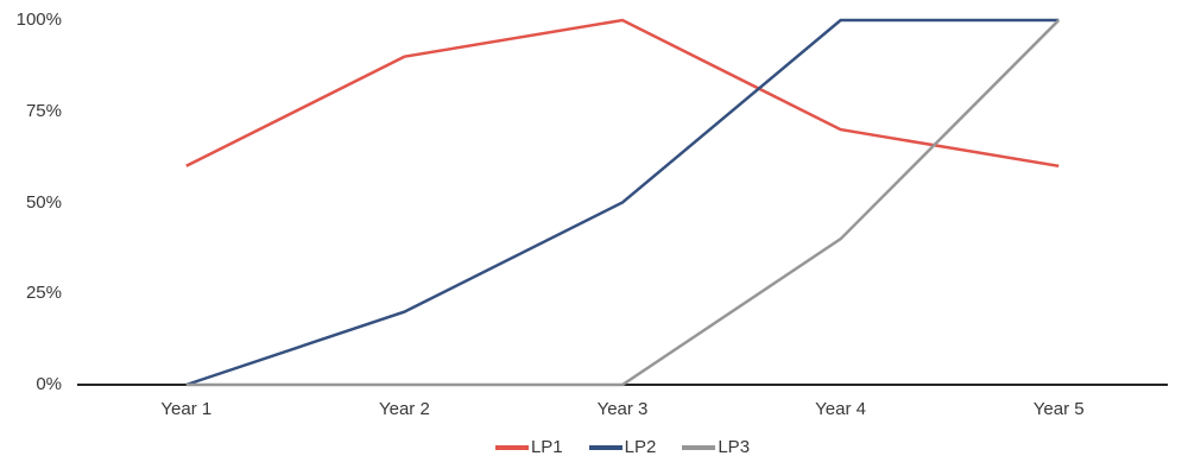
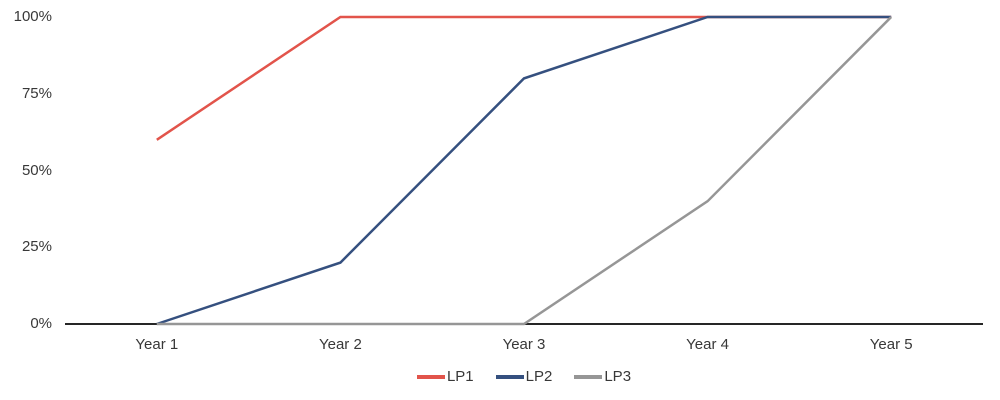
LP1/Year 2: 90% -> 100%
LP2/Year 3: 50% -> 80%
LP1/Year 4: 70% -> 100%
LP1/Year 5: 60% -> 100%
